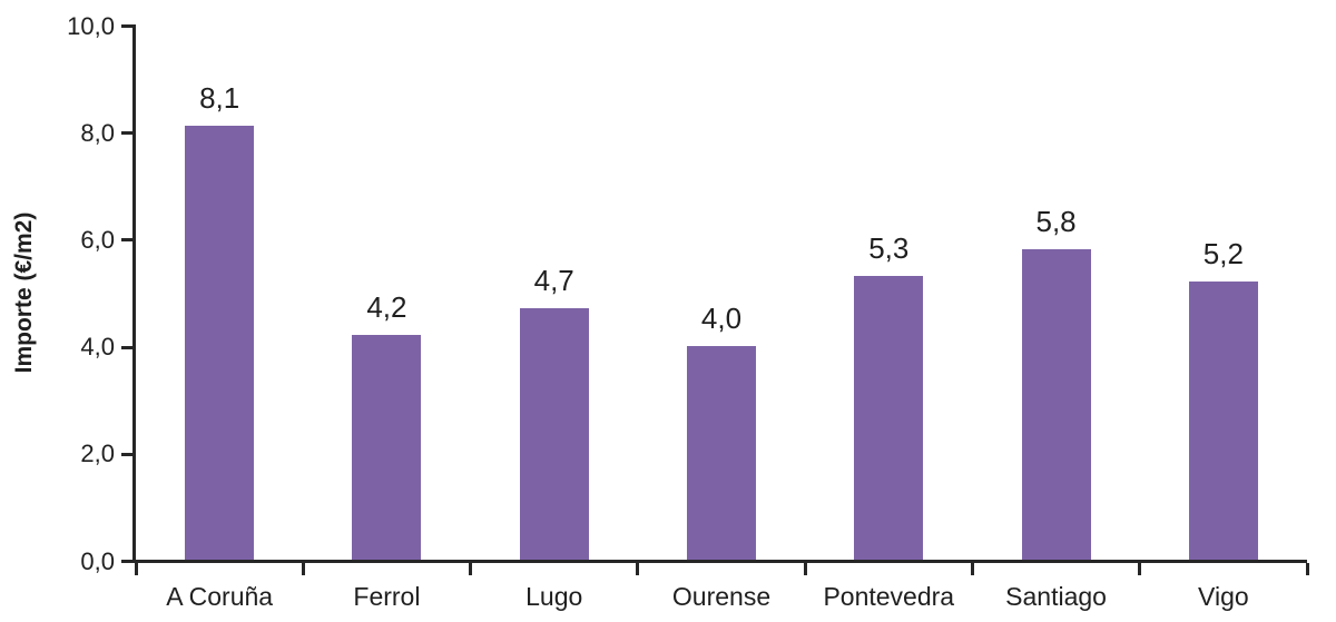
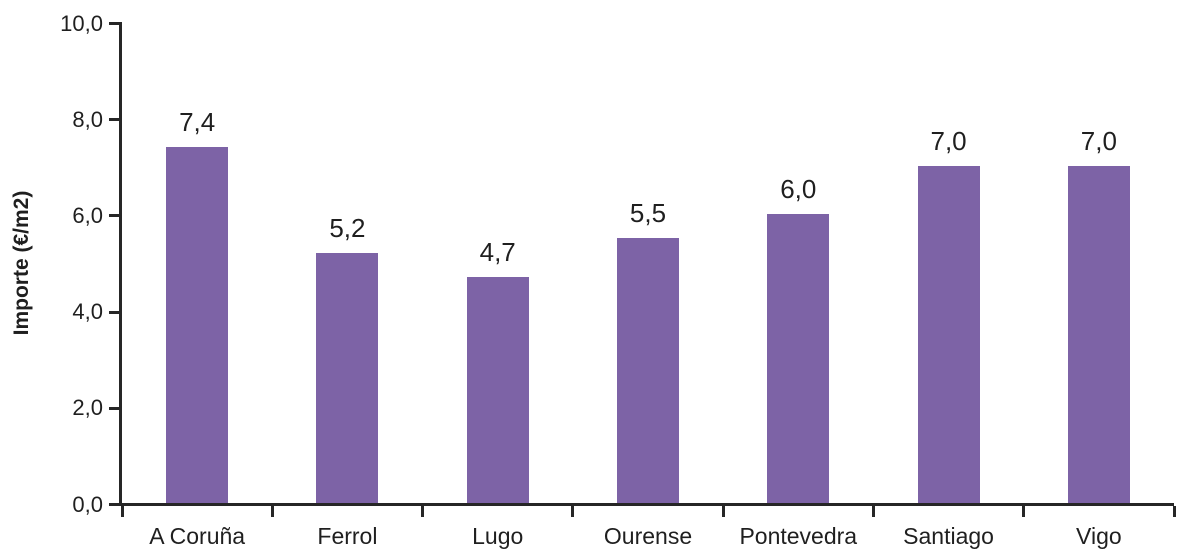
A Coruña: 8,1 -> 7,4
Ferrol: 4,2 -> 5,2
Ourense: 4,0 -> 5,5
Pontevedra: 5,3 -> 6,0
Santiago: 5,8 -> 7,0
Vigo: 5,2 -> 7,0
